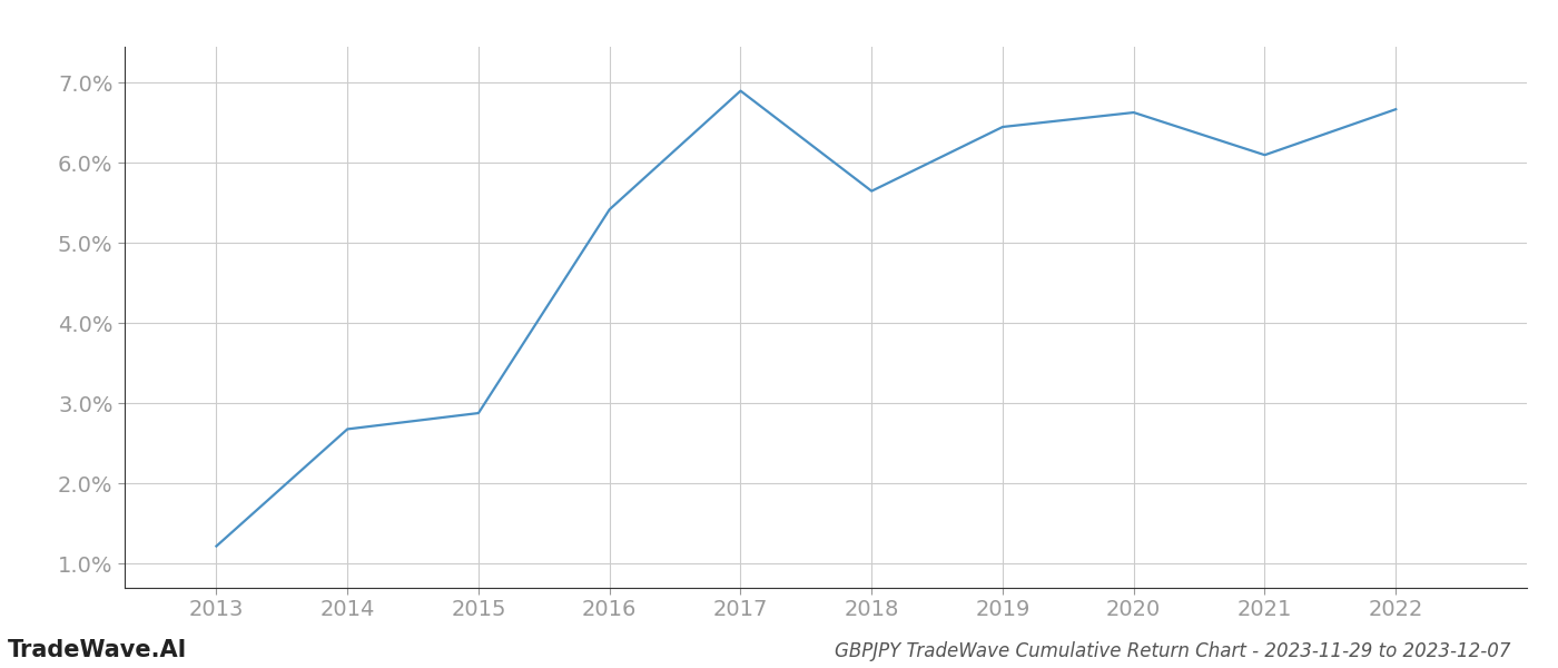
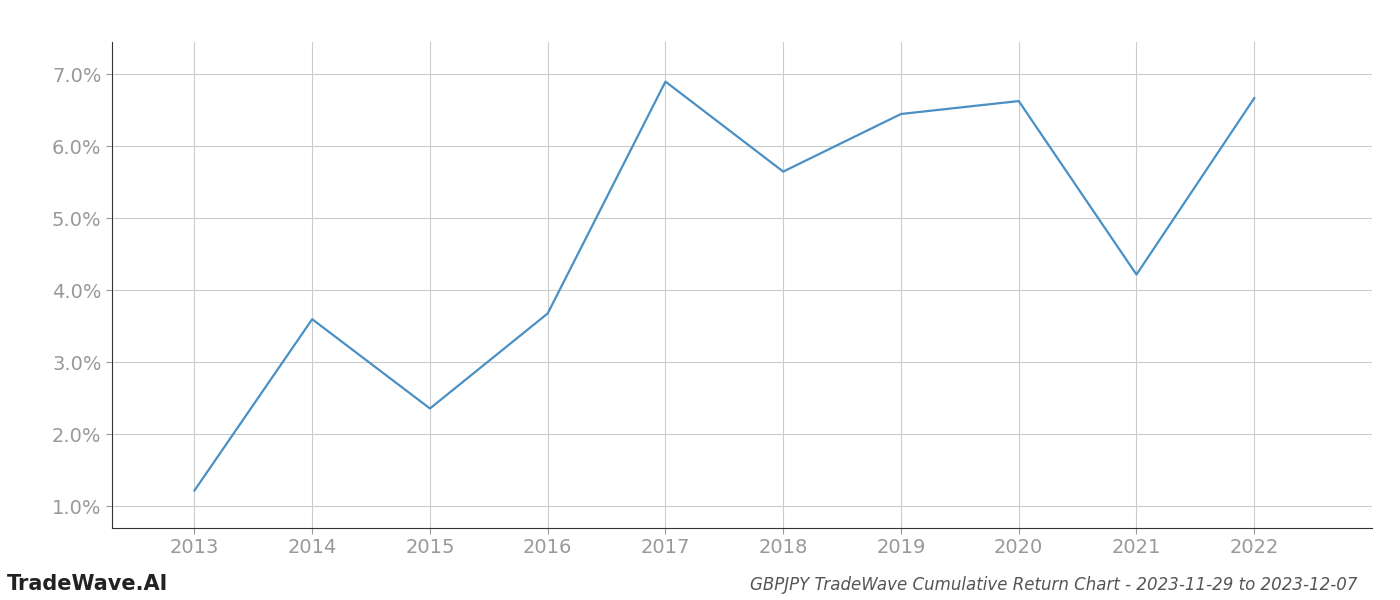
2014: 2.68% -> 3.60%
2015: 2.88% -> 2.36%
2016: 5.42% -> 3.68%
2021: 6.10% -> 4.22%
